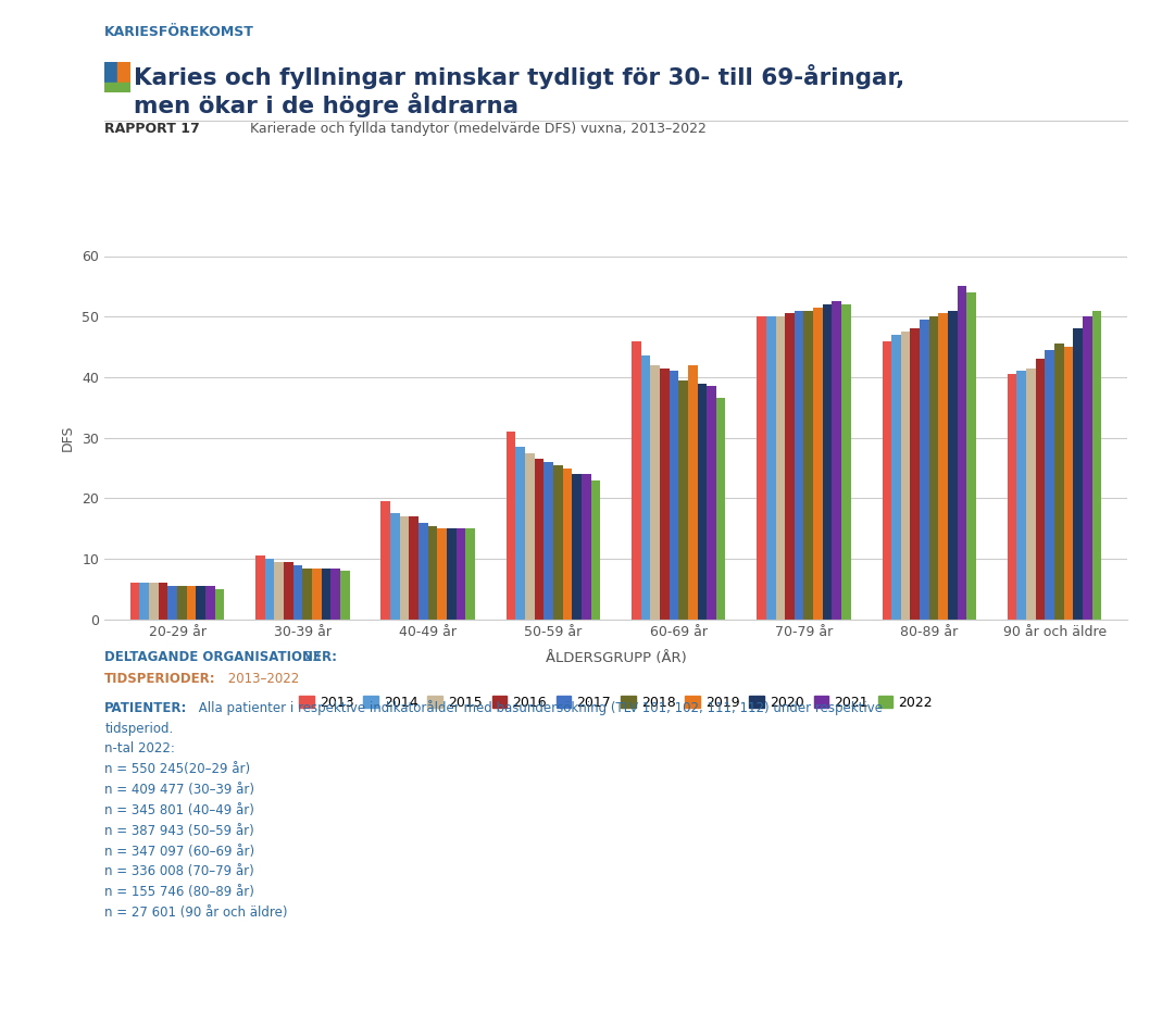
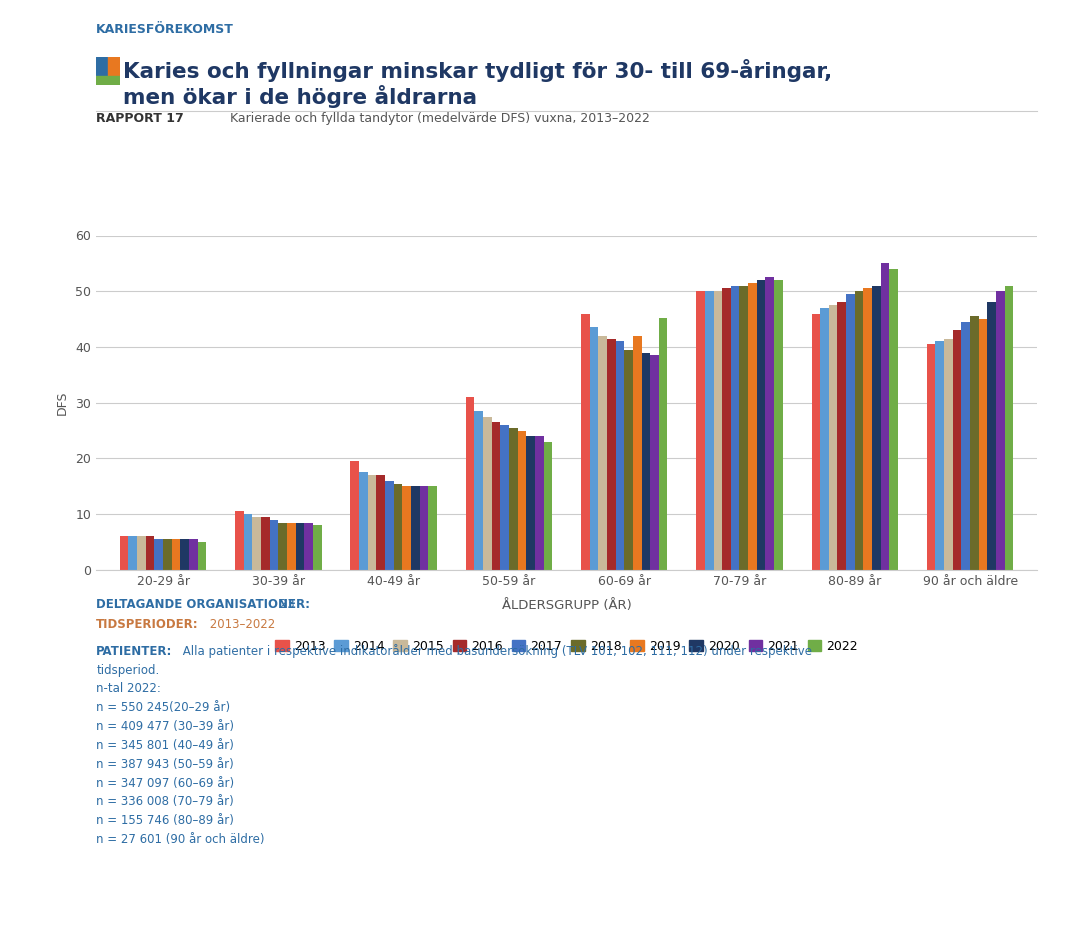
2022/60-69 år: 36.5 -> 45.2
